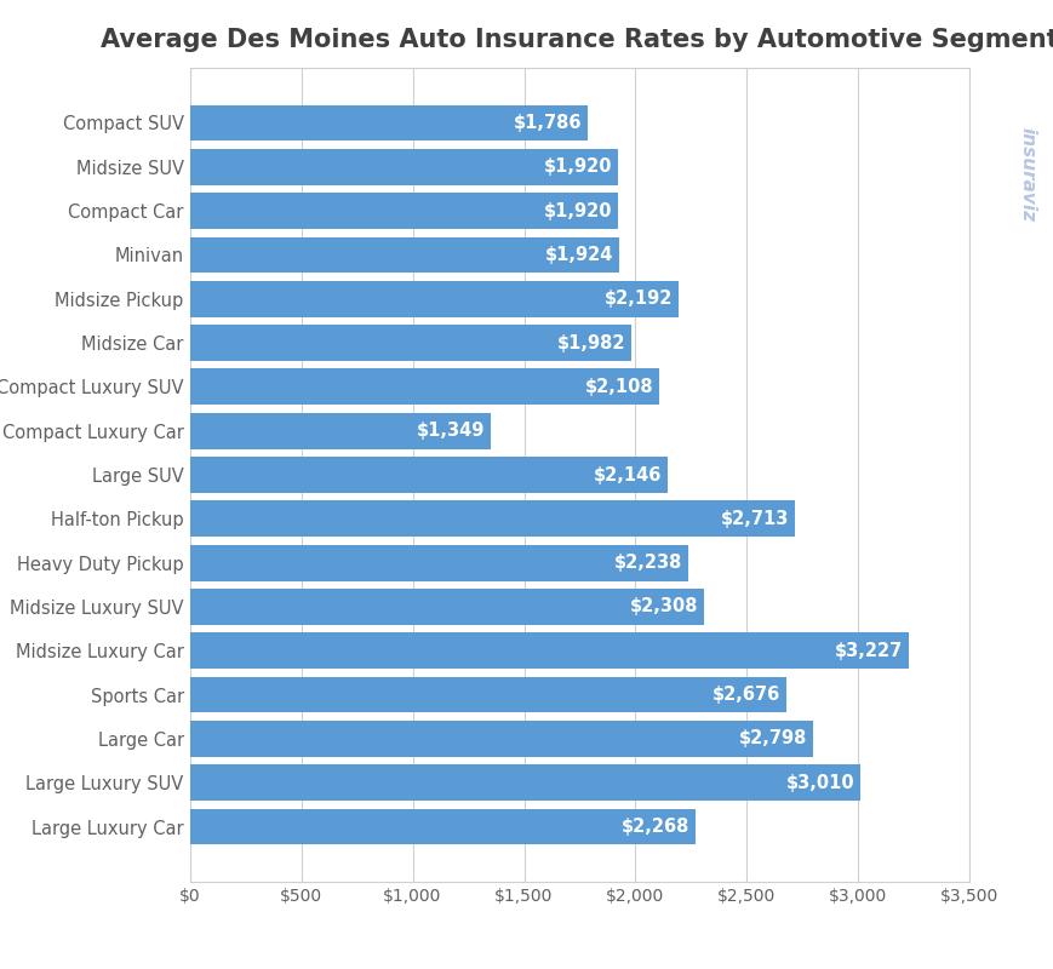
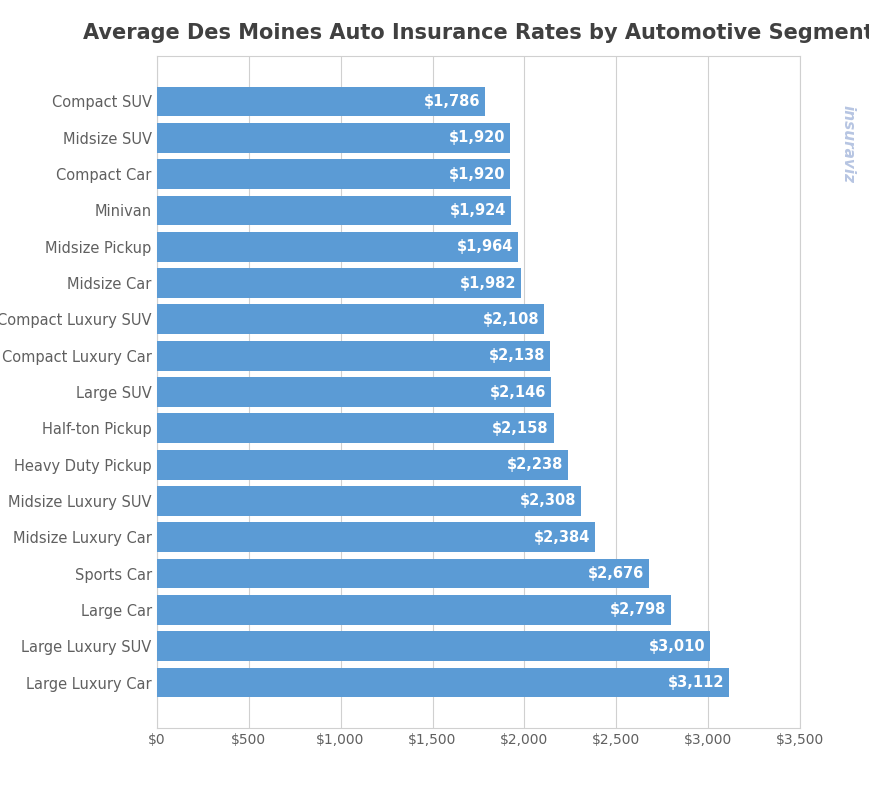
Midsize Pickup: $2,192 -> $1,964
Compact Luxury Car: $1,349 -> $2,138
Half-ton Pickup: $2,713 -> $2,158
Midsize Luxury Car: $3,227 -> $2,384
Large Luxury Car: $2,268 -> $3,112
